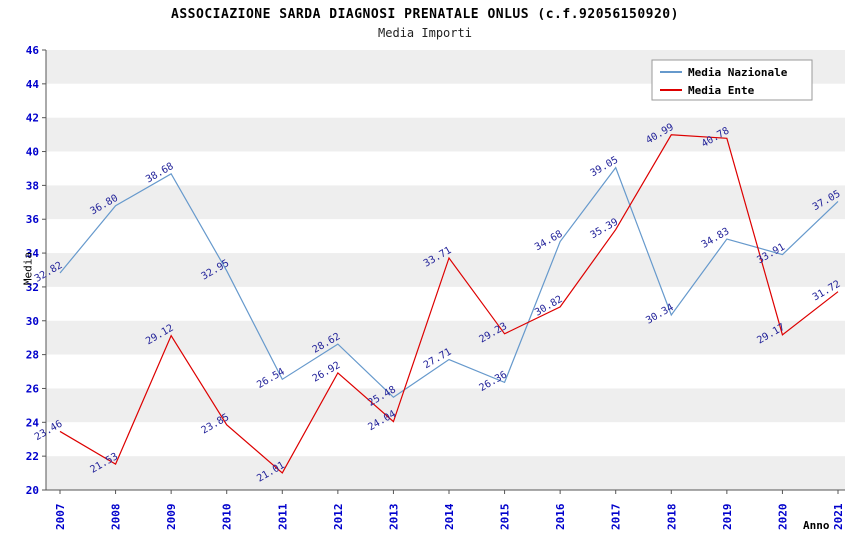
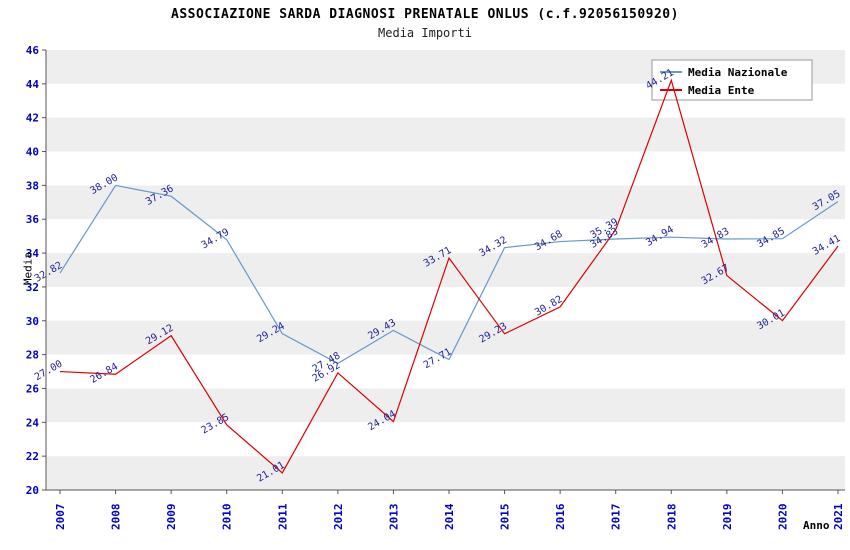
Media Ente/2007: 23.46 -> 27.00
Media Nazionale/2008: 36.80 -> 38.00
Media Ente/2008: 21.53 -> 26.84
Media Nazionale/2009: 38.68 -> 37.36
Media Nazionale/2010: 32.95 -> 34.79
Media Nazionale/2011: 26.54 -> 29.24
Media Nazionale/2012: 28.62 -> 27.48
Media Nazionale/2013: 25.48 -> 29.43
Media Nazionale/2015: 26.36 -> 34.32
Media Nazionale/2017: 39.05 -> 34.83
Media Nazionale/2018: 30.34 -> 34.94
Media Ente/2018: 40.99 -> 44.21
Media Ente/2019: 40.78 -> 32.67
Media Nazionale/2020: 33.91 -> 34.85
Media Ente/2020: 29.17 -> 30.01
Media Ente/2021: 31.72 -> 34.41
